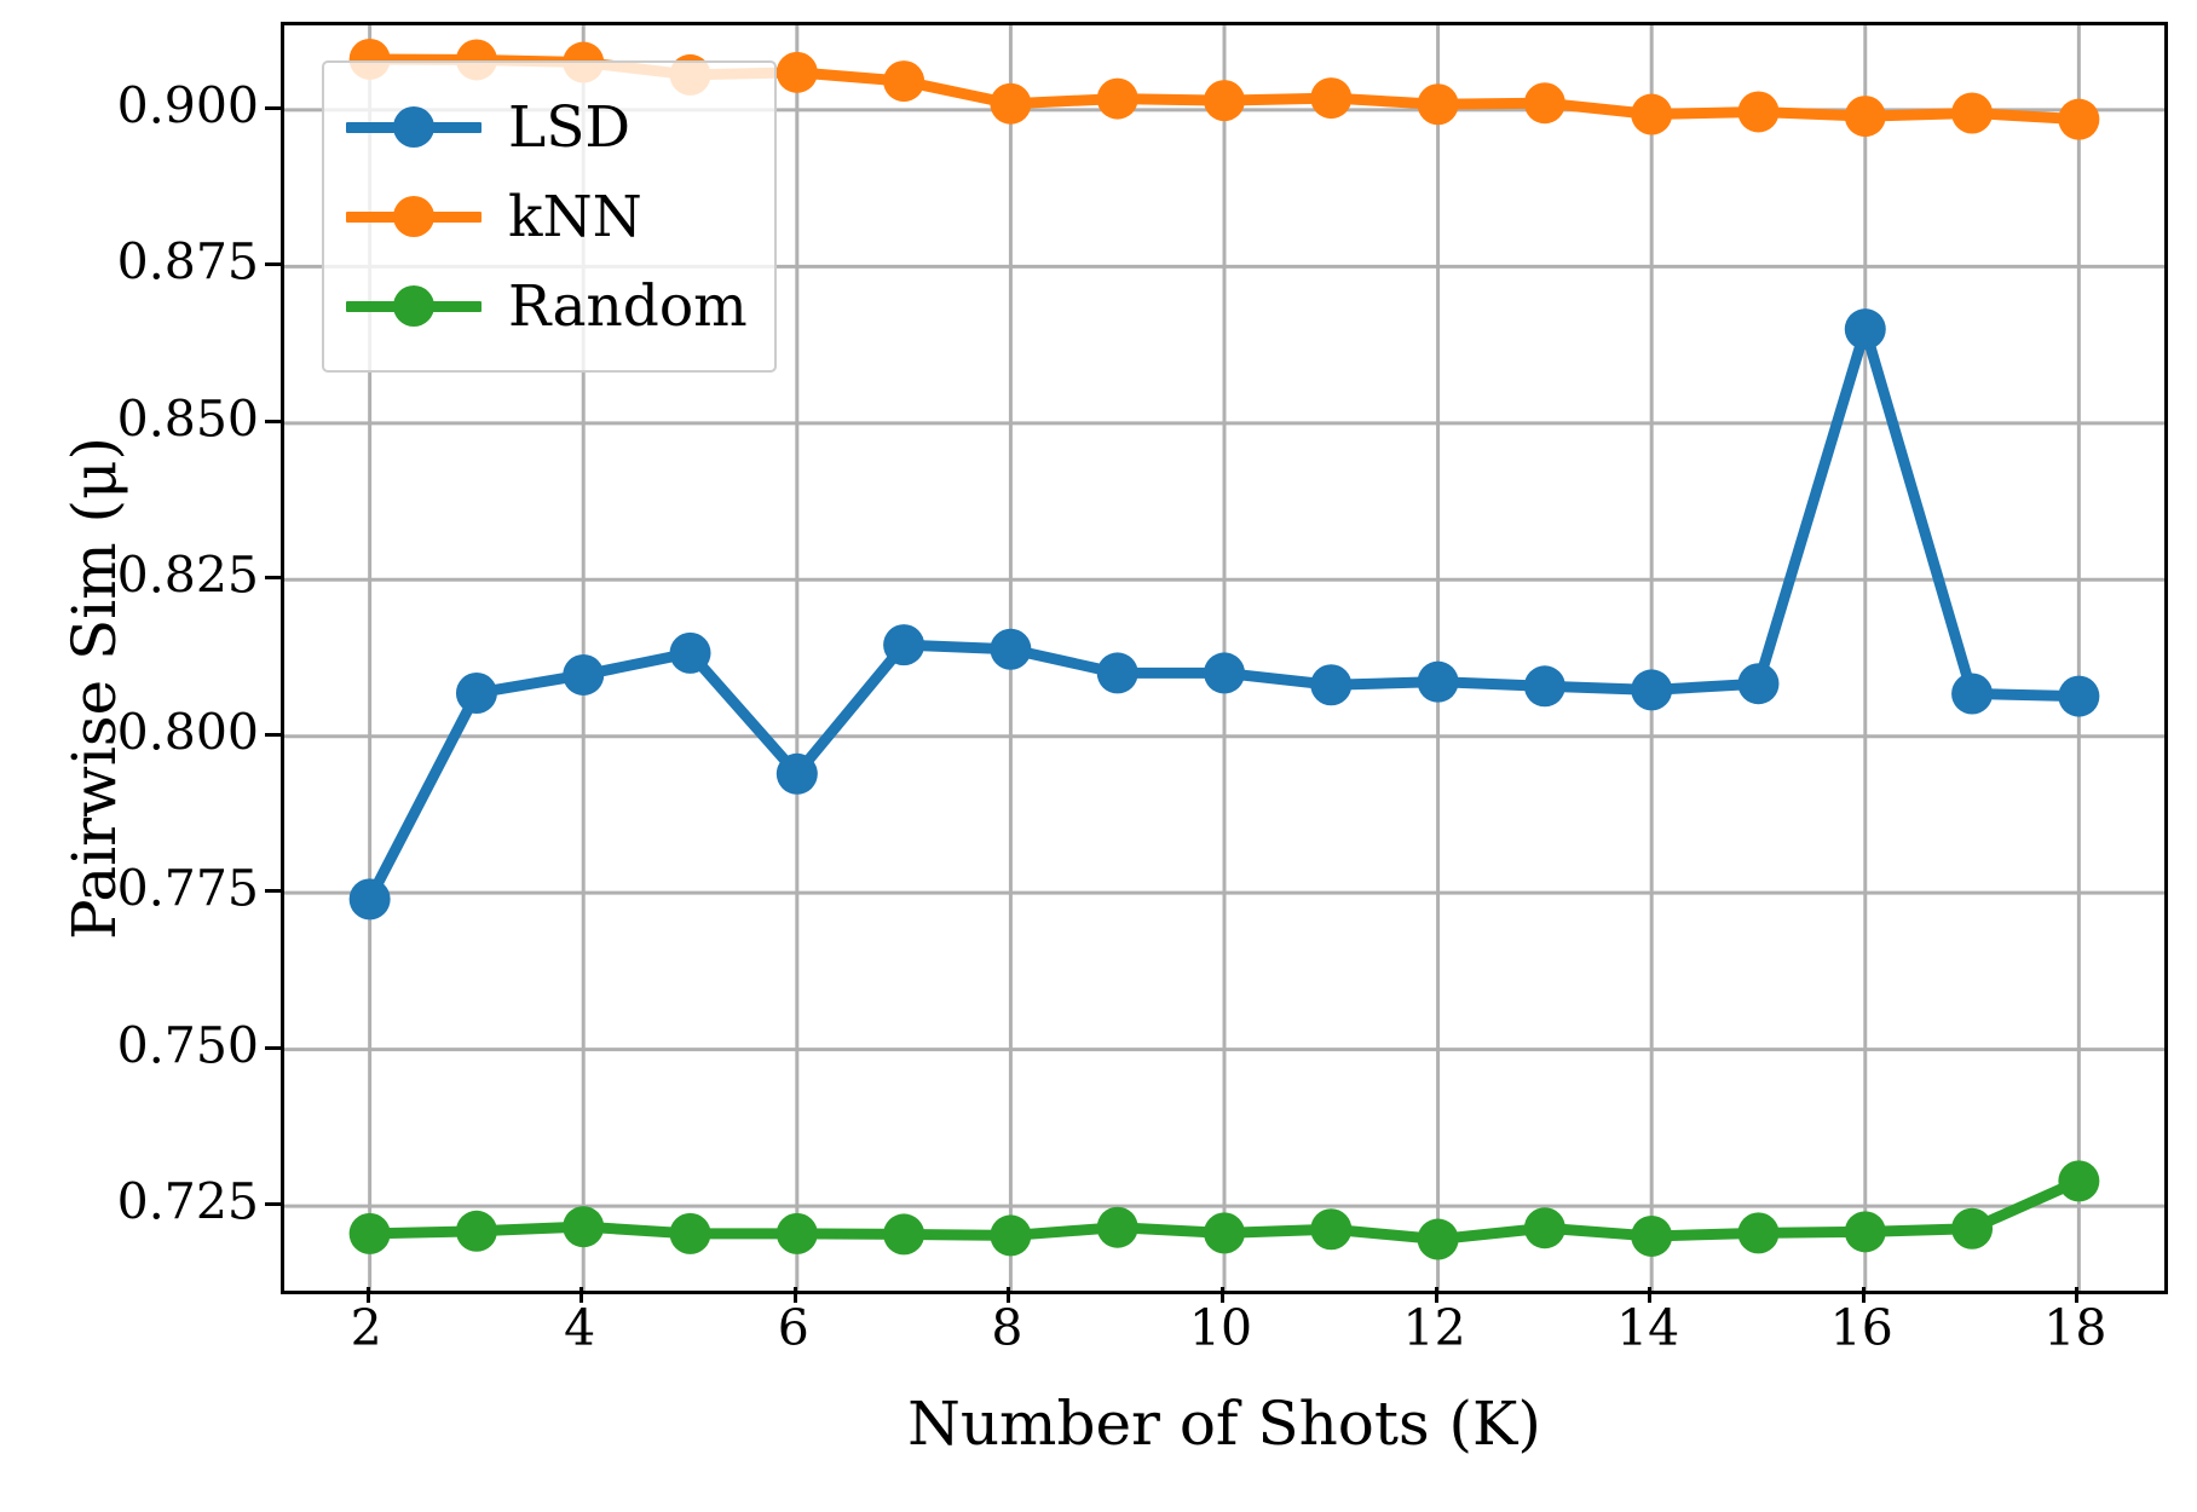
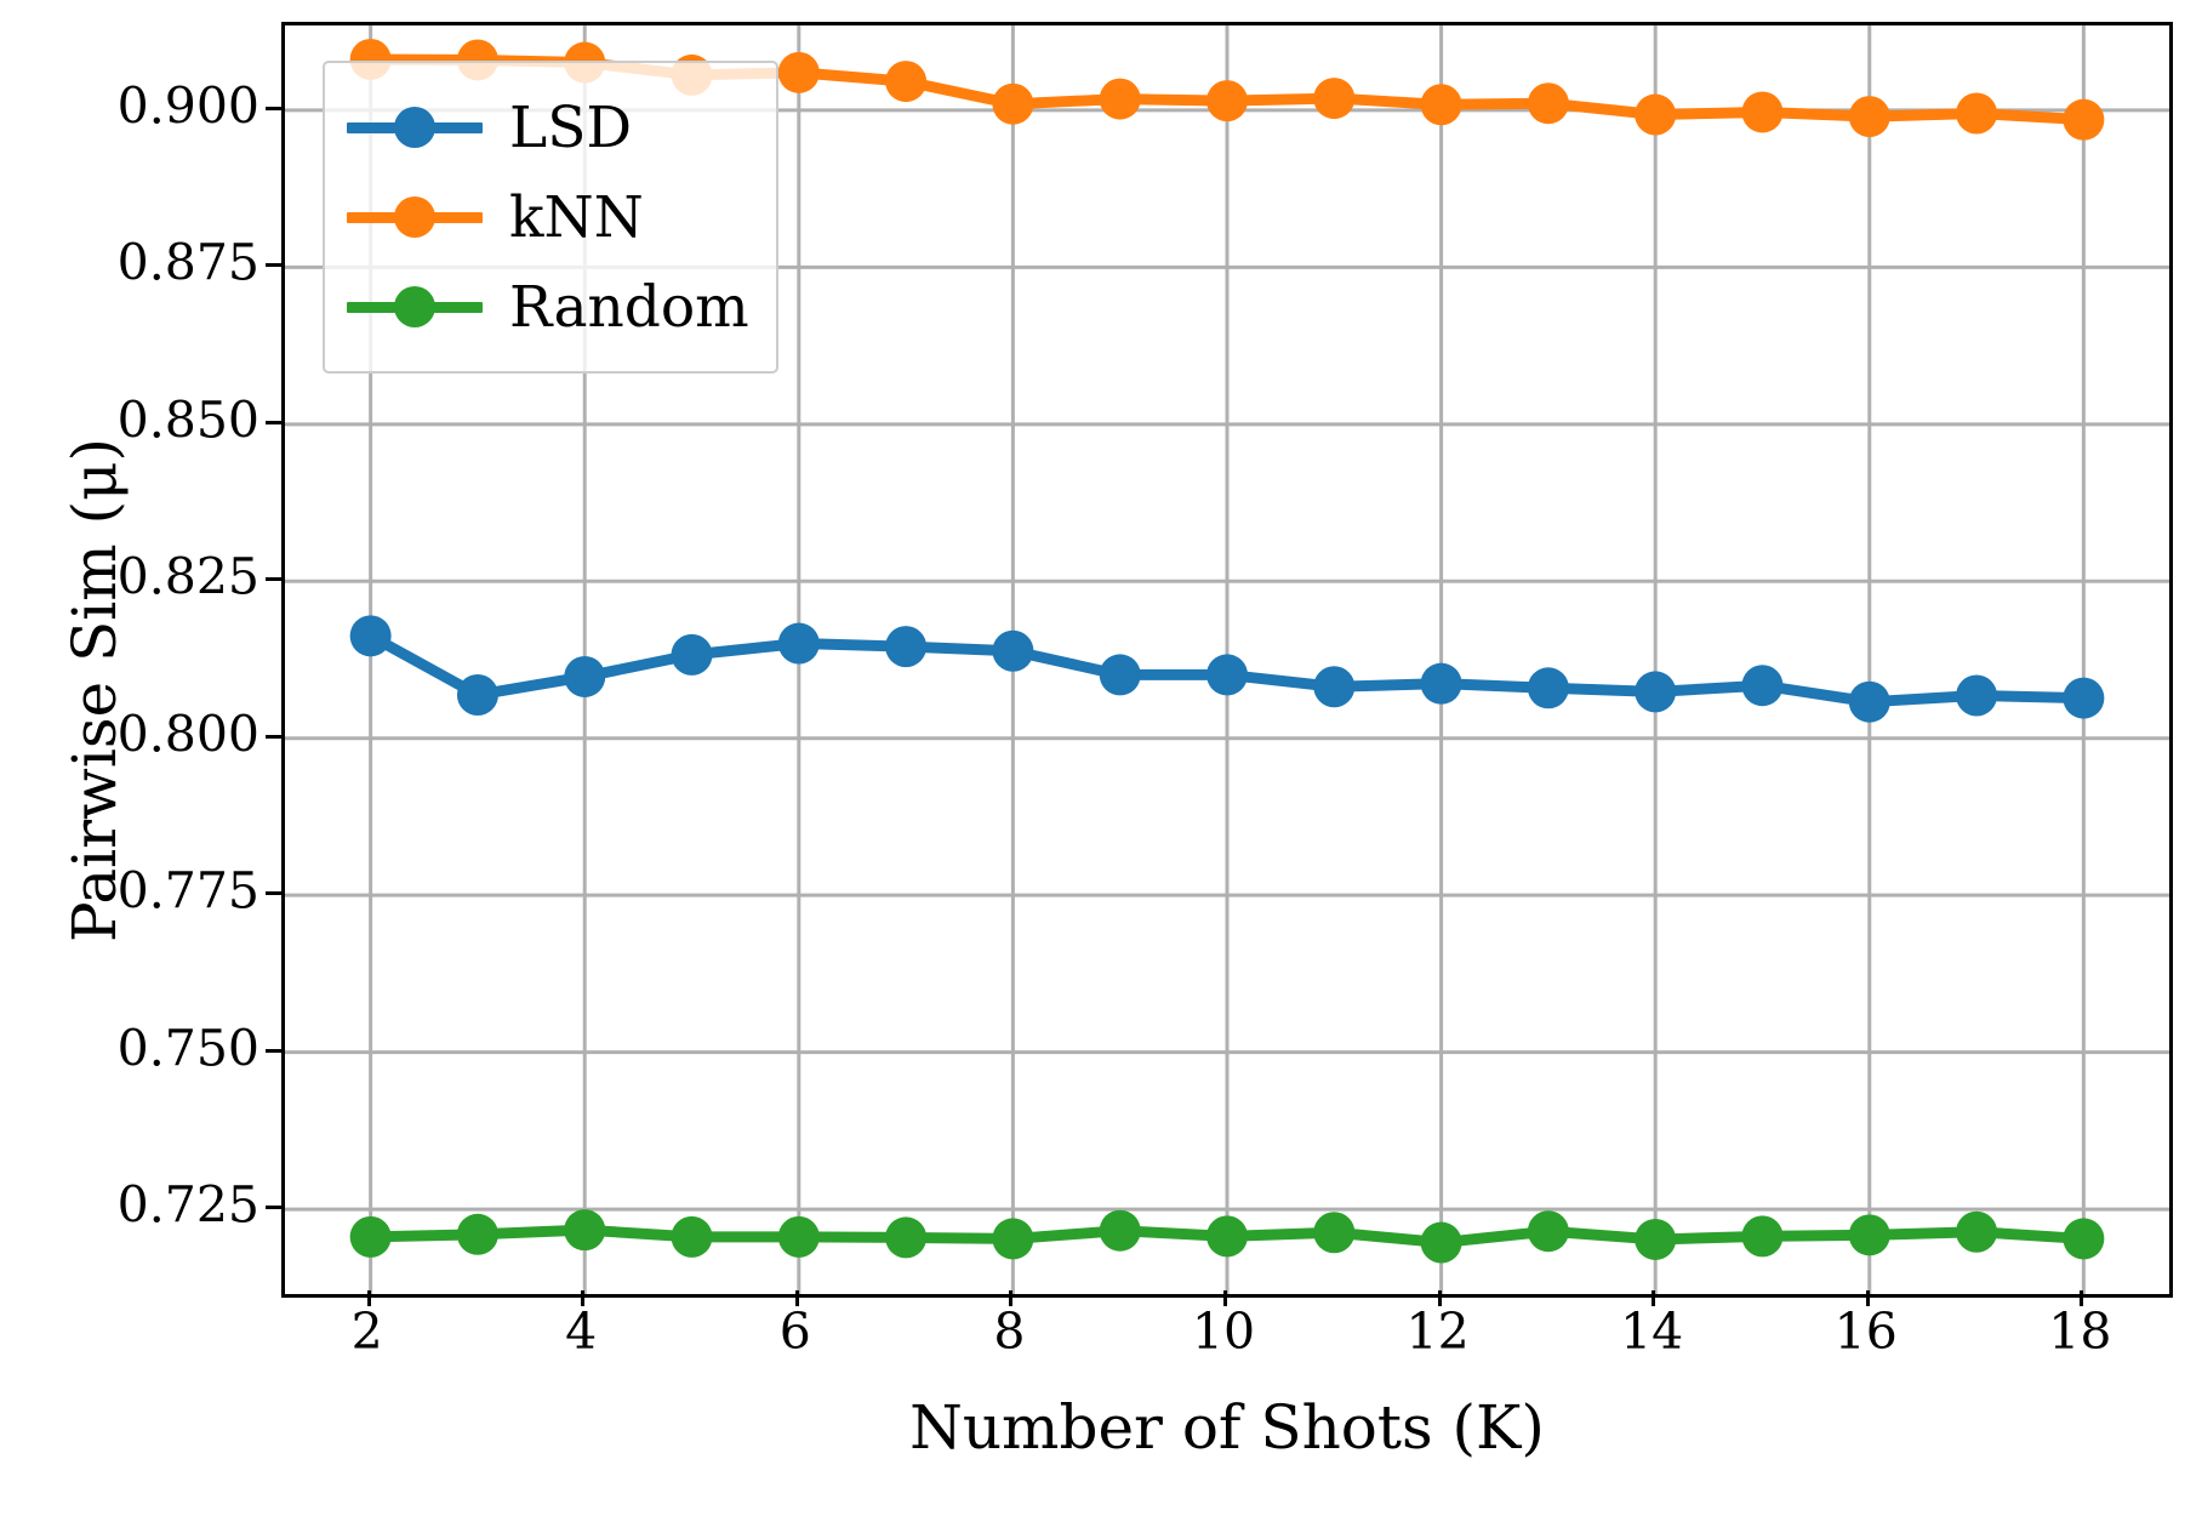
LSD/2: 0.774 -> 0.816
LSD/6: 0.794 -> 0.815
LSD/16: 0.865 -> 0.806
Random/18: 0.729 -> 0.720
